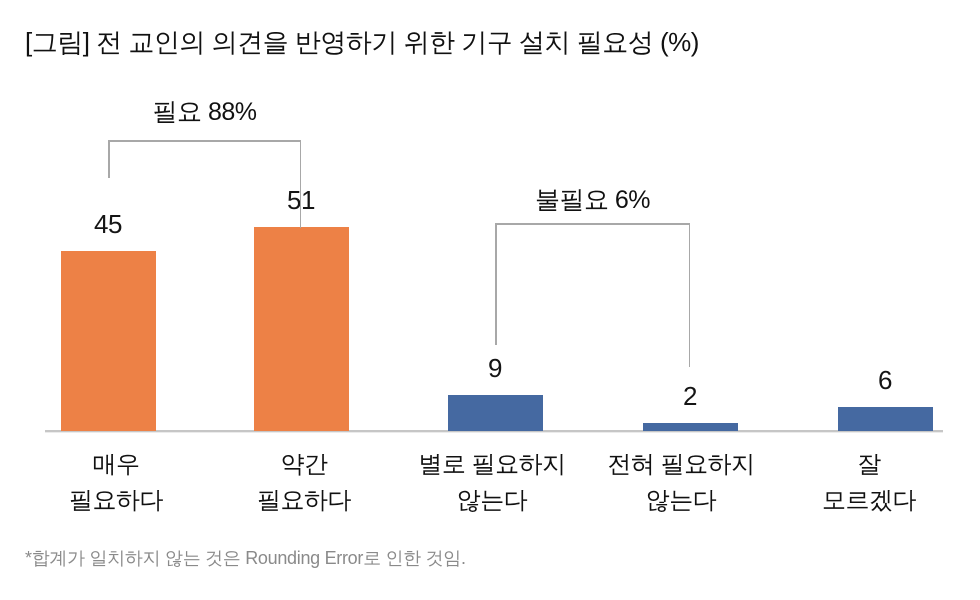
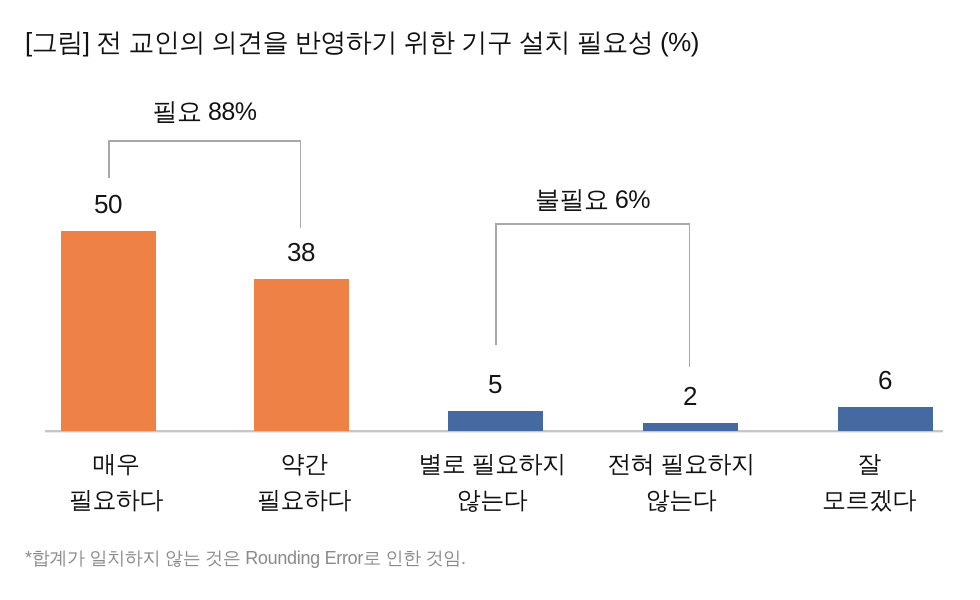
매우 필요하다: 45 -> 50
약간 필요하다: 51 -> 38
별로 필요하지 않는다: 9 -> 5
